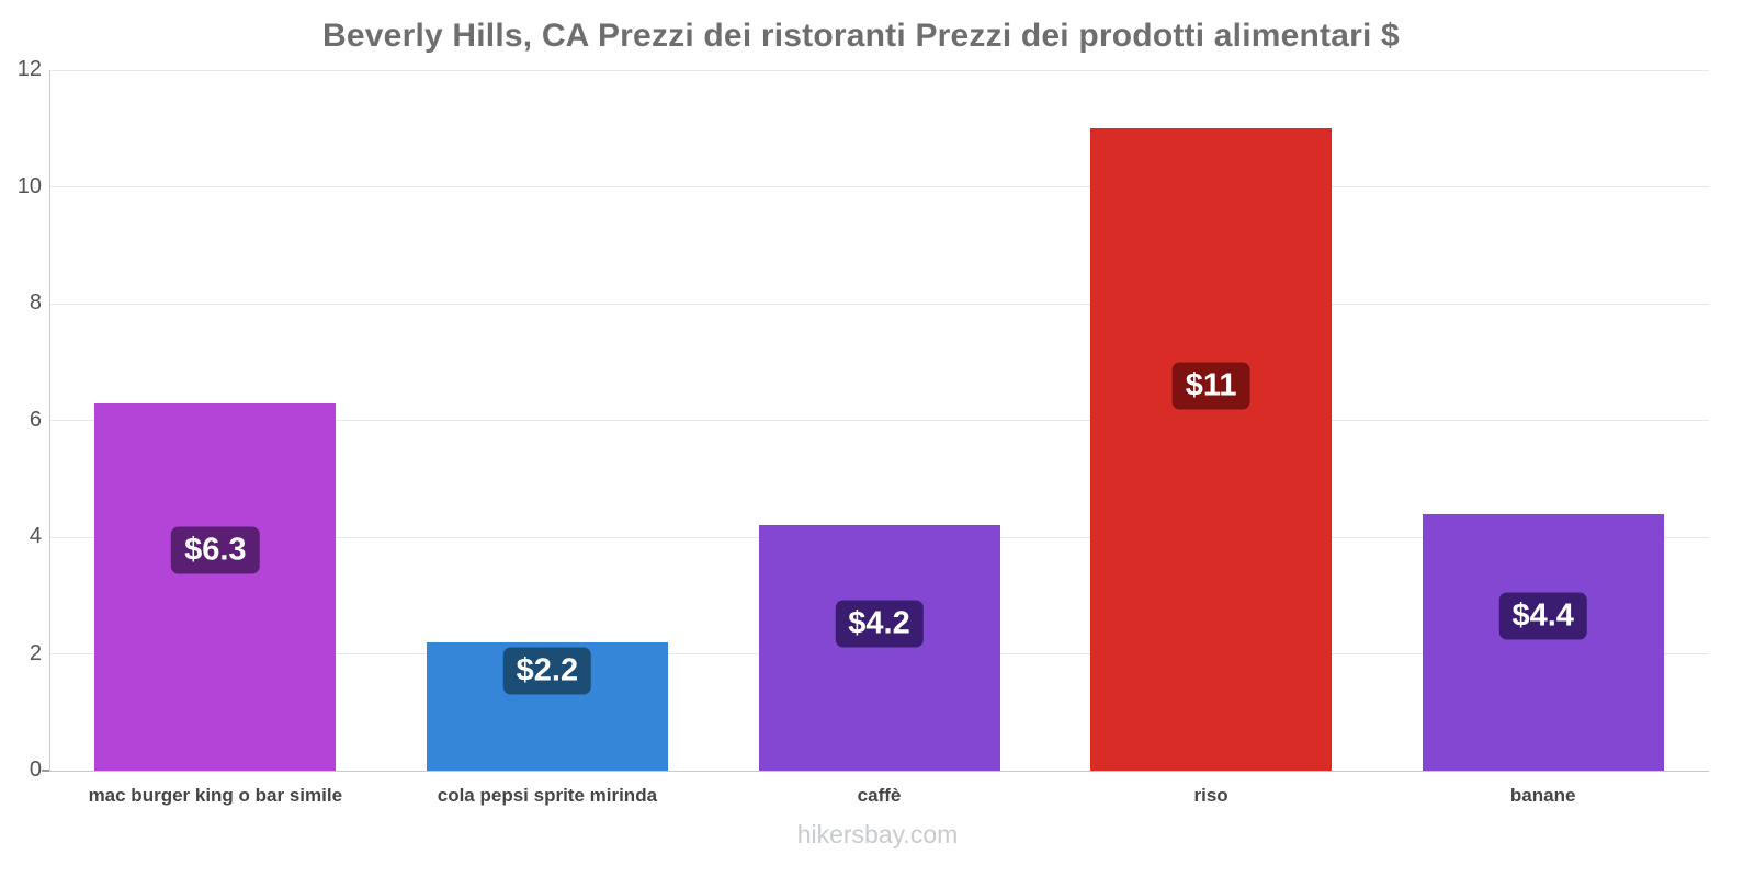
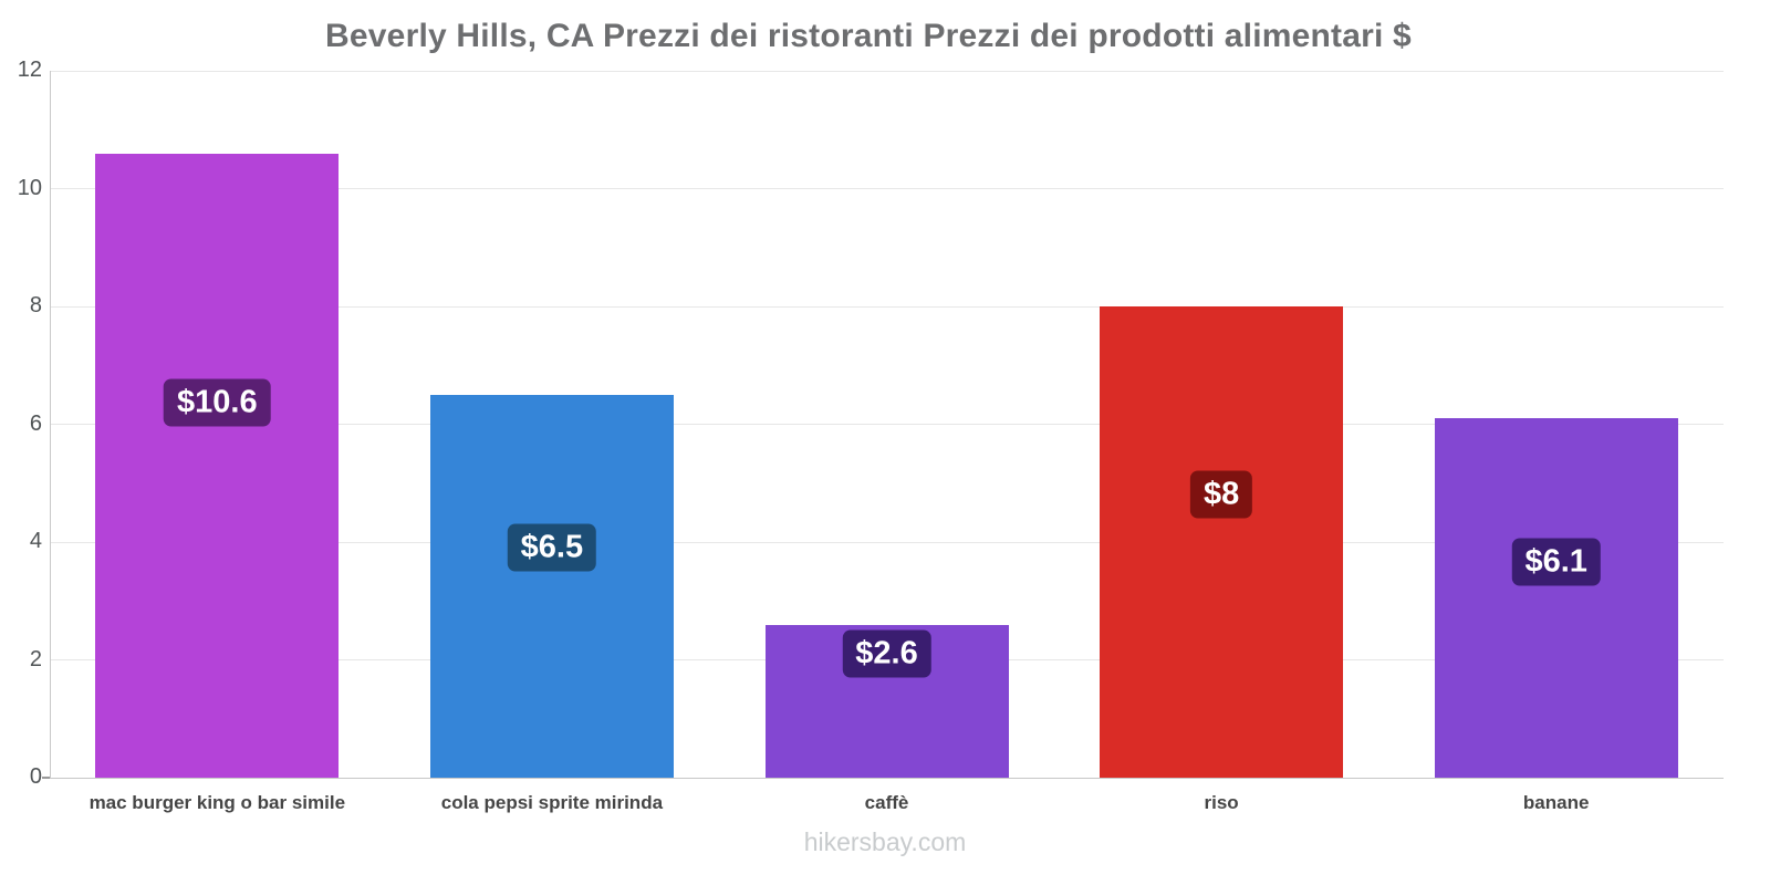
mac burger king o bar simile: $6.3 -> $10.6
cola pepsi sprite mirinda: $2.2 -> $6.5
caffè: $4.2 -> $2.6
riso: $11 -> $8
banane: $4.4 -> $6.1
